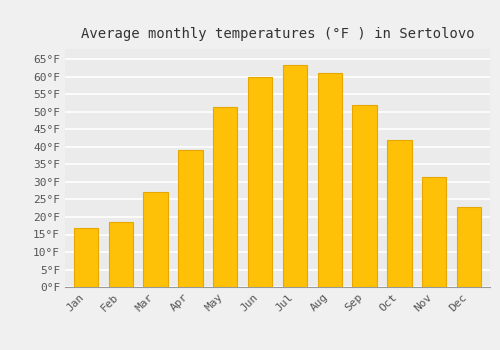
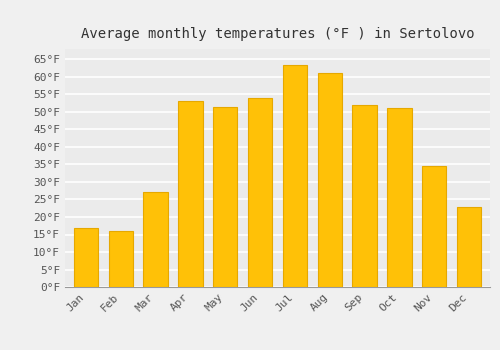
Feb: 18.5°F -> 16.0°F
Apr: 39.0°F -> 53.0°F
Jun: 60.0°F -> 54.0°F
Oct: 42.0°F -> 51.0°F
Nov: 31.5°F -> 34.5°F
